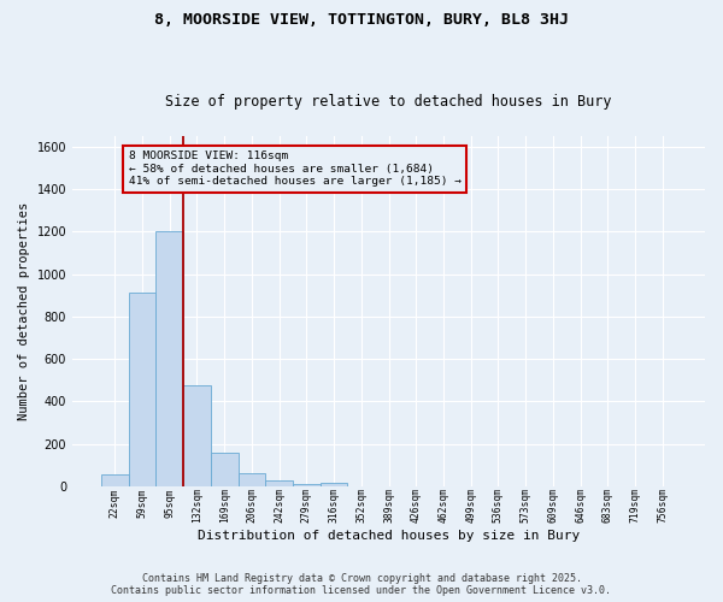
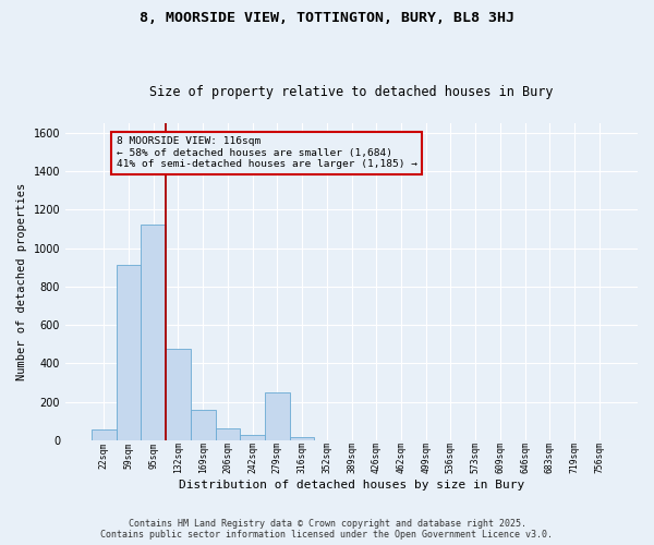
95sqm: 1200 -> 1120
279sqm: 10 -> 250
